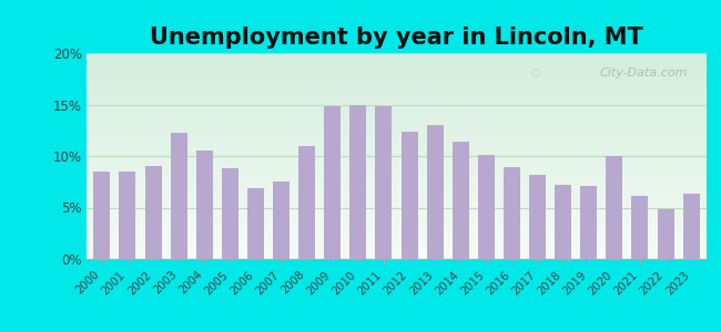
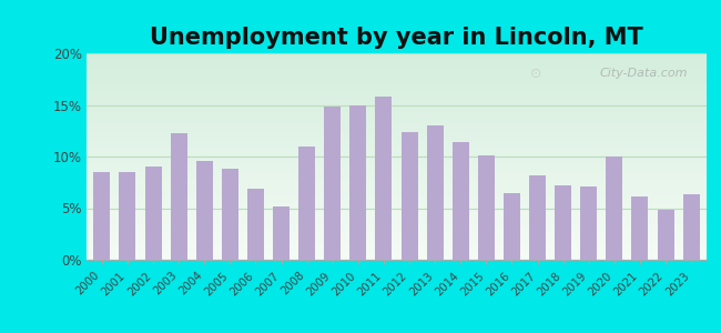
2004: 10.5% -> 9.6%
2007: 7.5% -> 5.2%
2011: 14.8% -> 15.8%
2016: 8.9% -> 6.4%
